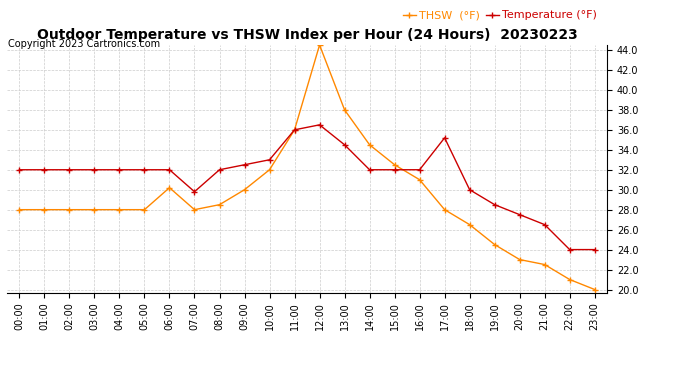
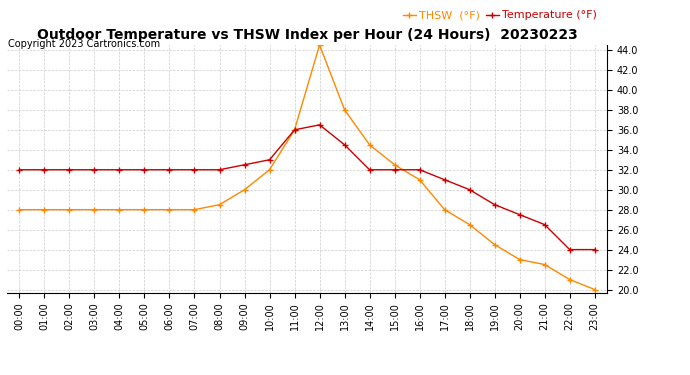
THSW (°F)/06:00: 30.2 -> 28.0
Temperature (°F)/07:00: 29.8 -> 32.0
Temperature (°F)/17:00: 35.2 -> 31.0
